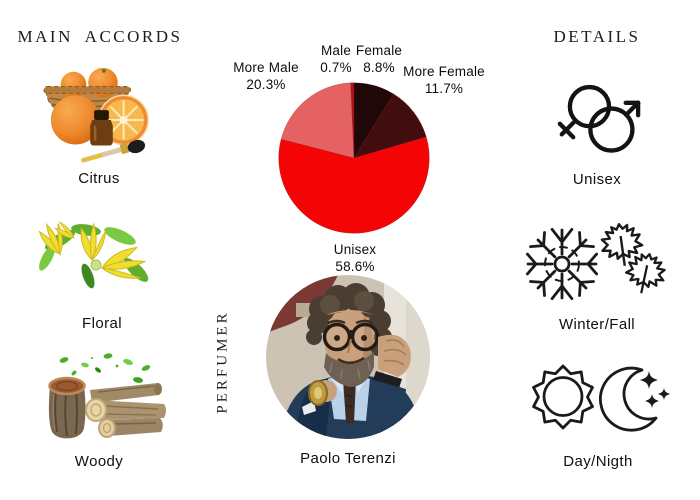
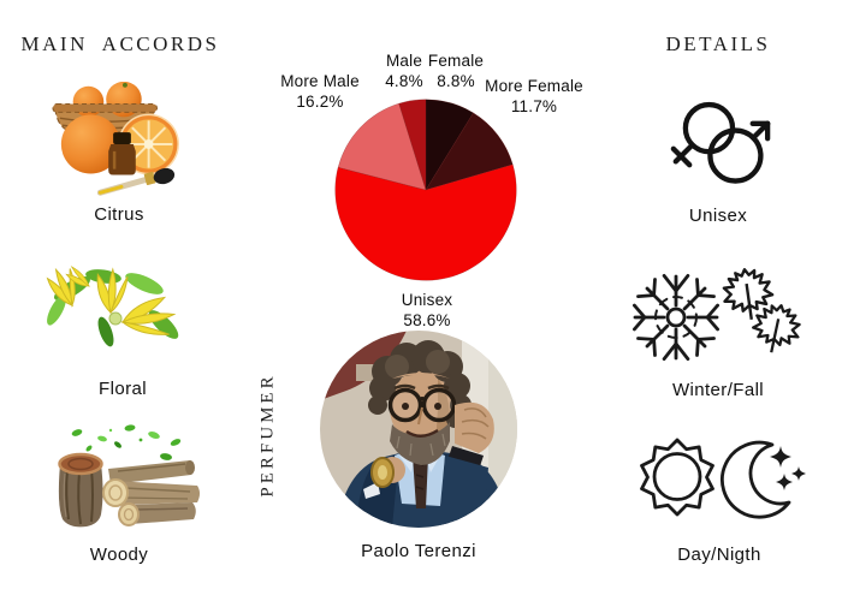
More Male: 20.3% -> 16.2%
Male: 0.7% -> 4.8%
